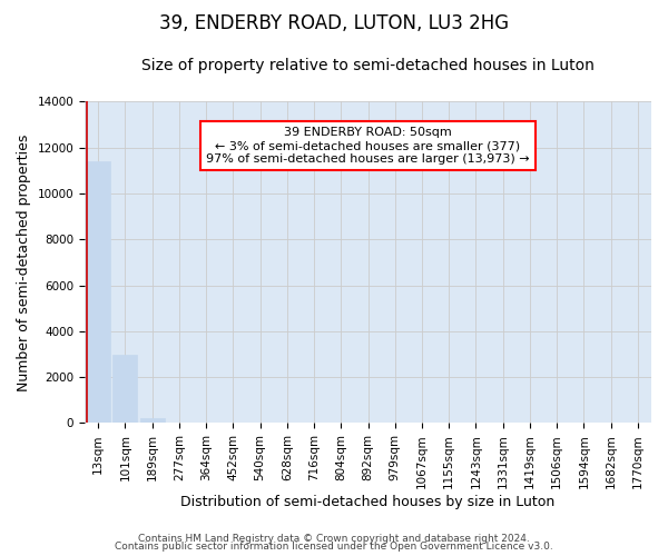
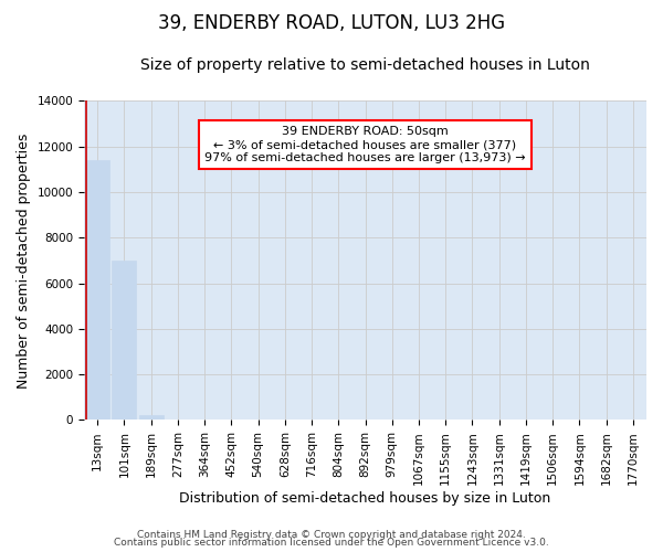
101sqm: 3000 -> 7000
